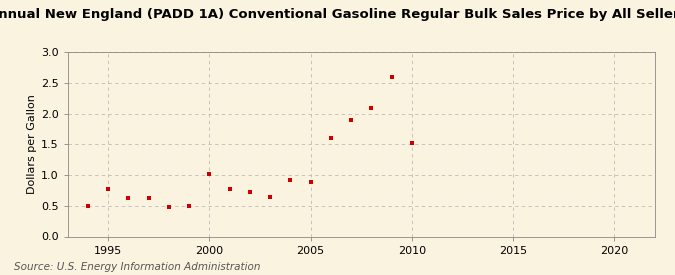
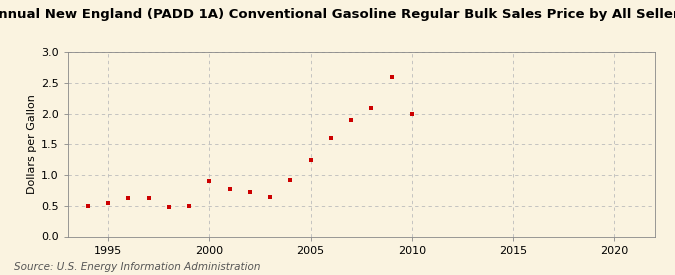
1995: 0.78 -> 0.55
2000: 1.02 -> 0.90
2005: 0.88 -> 1.25
2010: 1.52 -> 2.00
